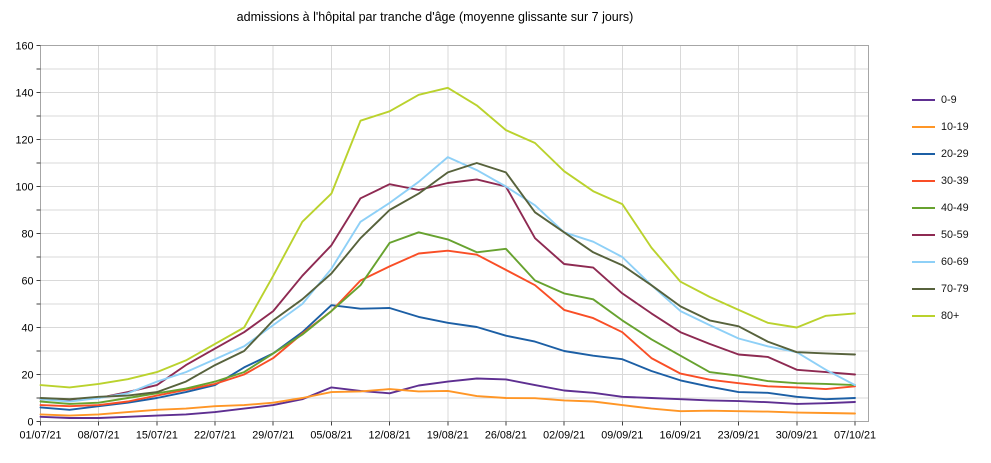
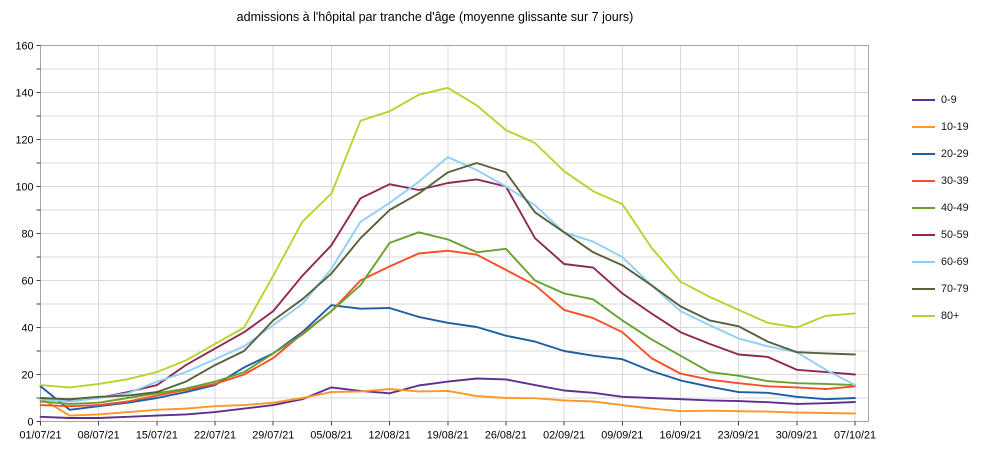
10-19/0: 3 -> 10
20-29/0: 6 -> 15
